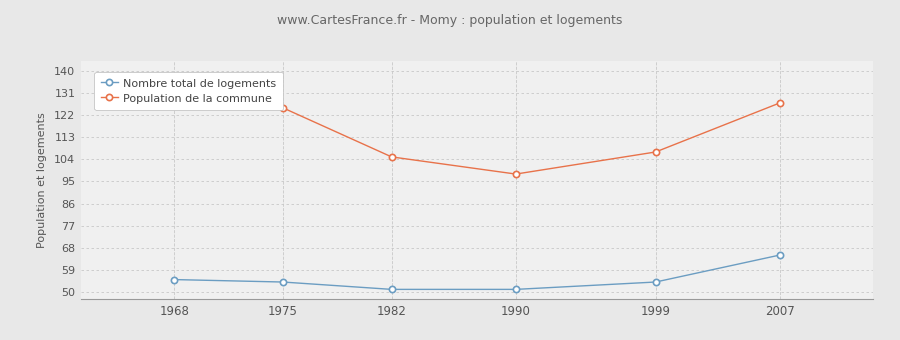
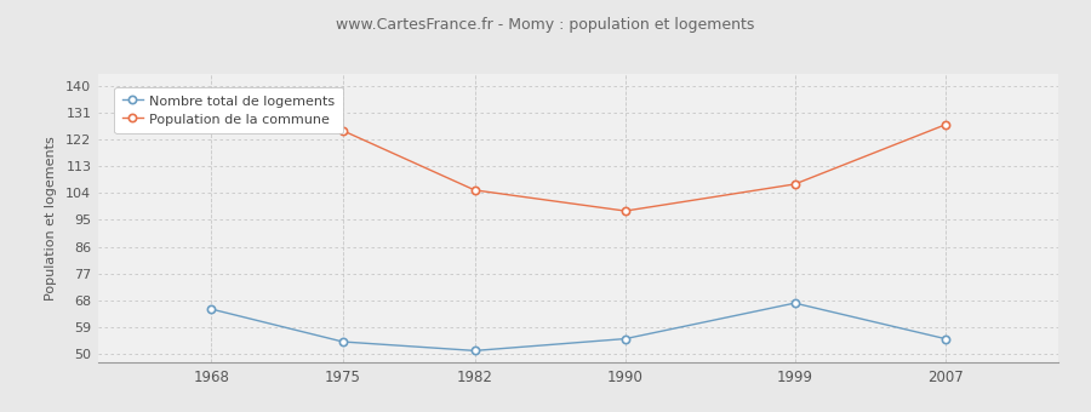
Nombre total de logements/1968: 55 -> 65
Nombre total de logements/1990: 51 -> 55
Nombre total de logements/1999: 54 -> 67
Nombre total de logements/2007: 65 -> 55
